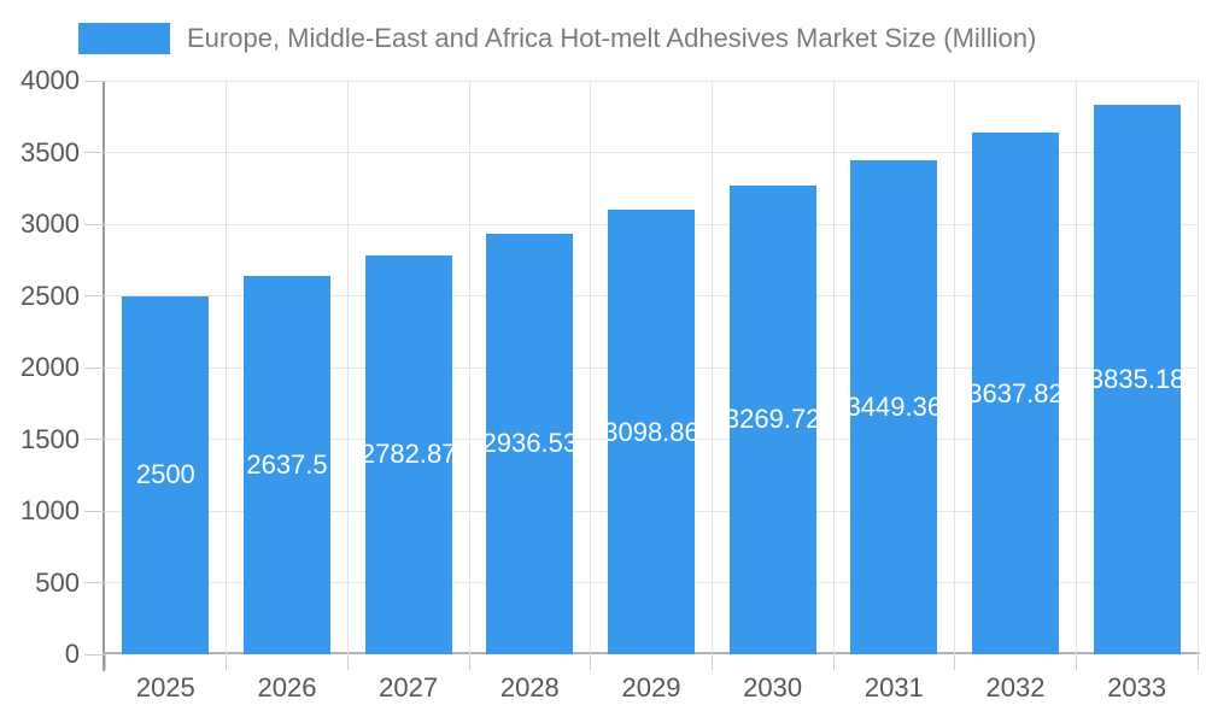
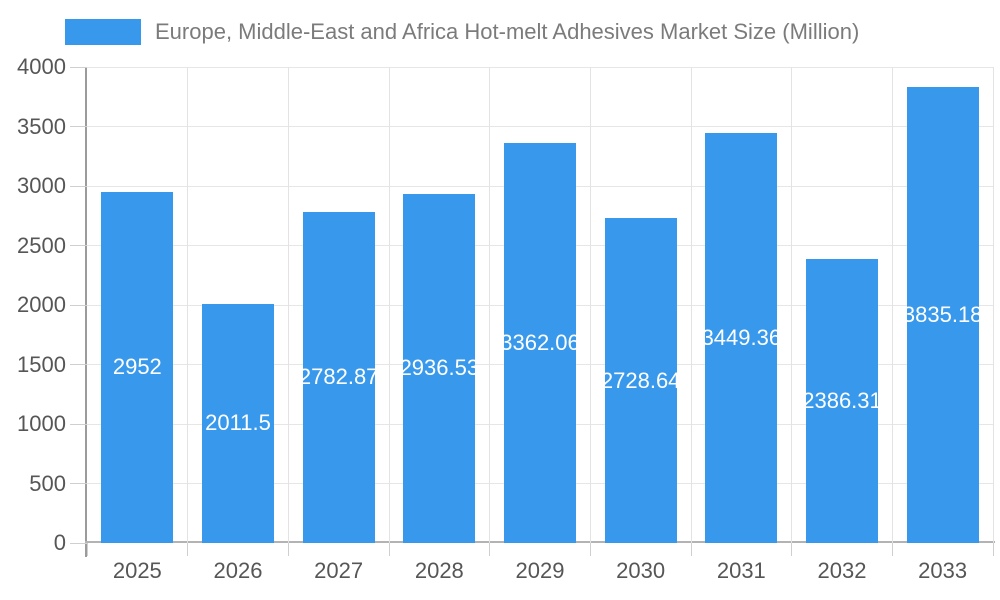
2025: 2500 -> 2952
2026: 2637.5 -> 2011.5
2029: 3098.86 -> 3362.06
2030: 3269.72 -> 2728.64
2032: 3637.82 -> 2386.31
